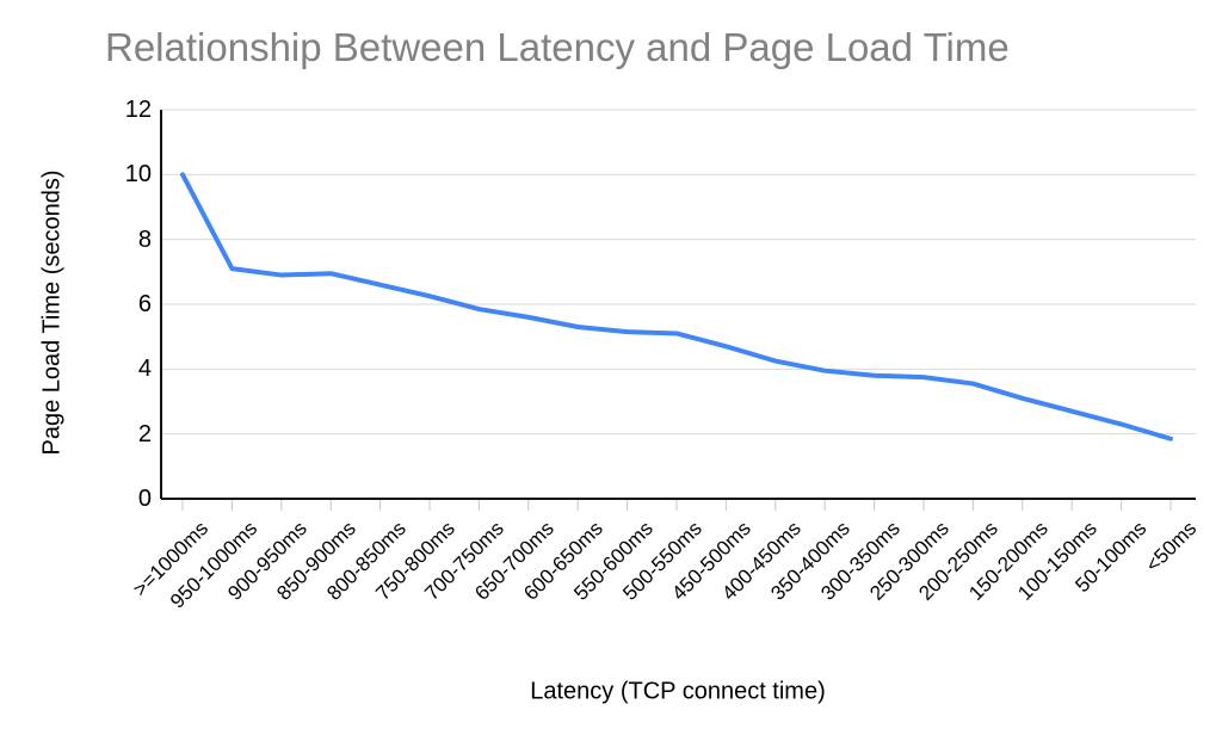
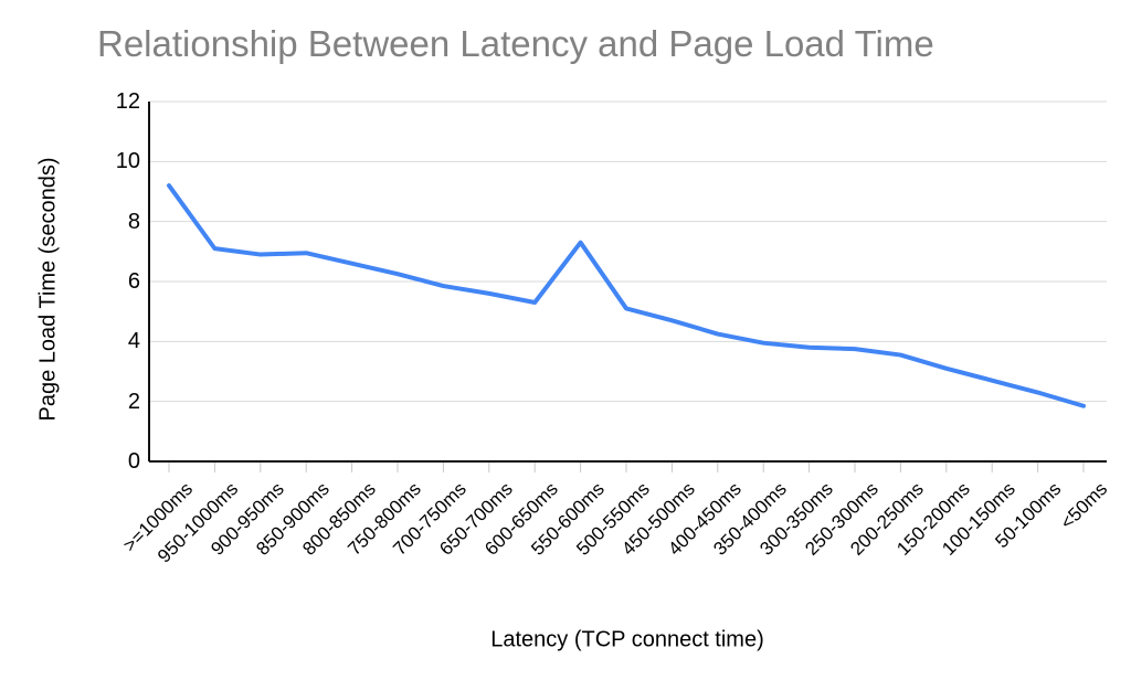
>=1000ms: 10.0 -> 9.2
550-600ms: 5.2 -> 7.3
